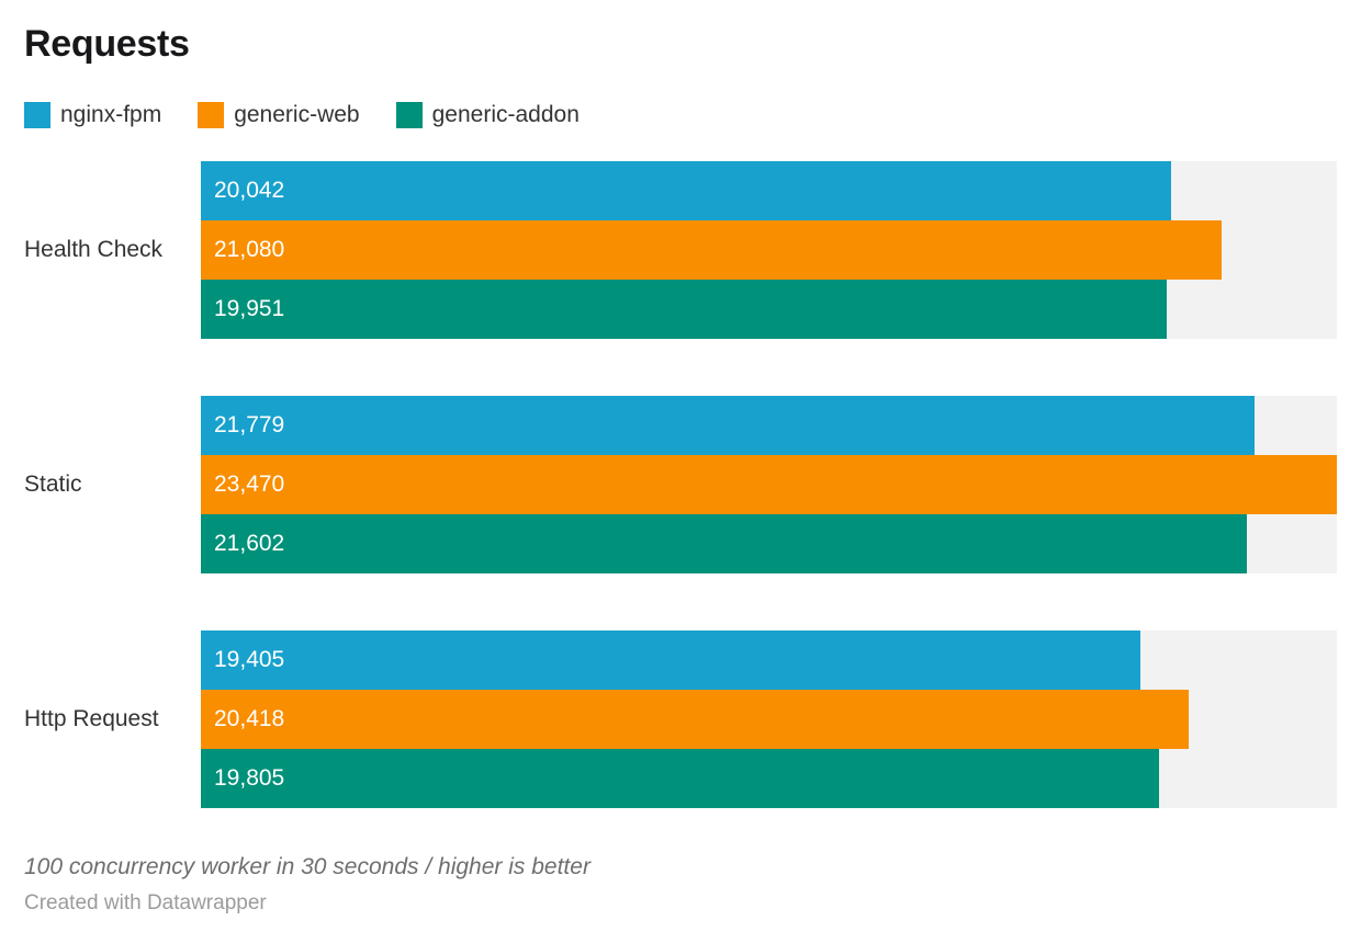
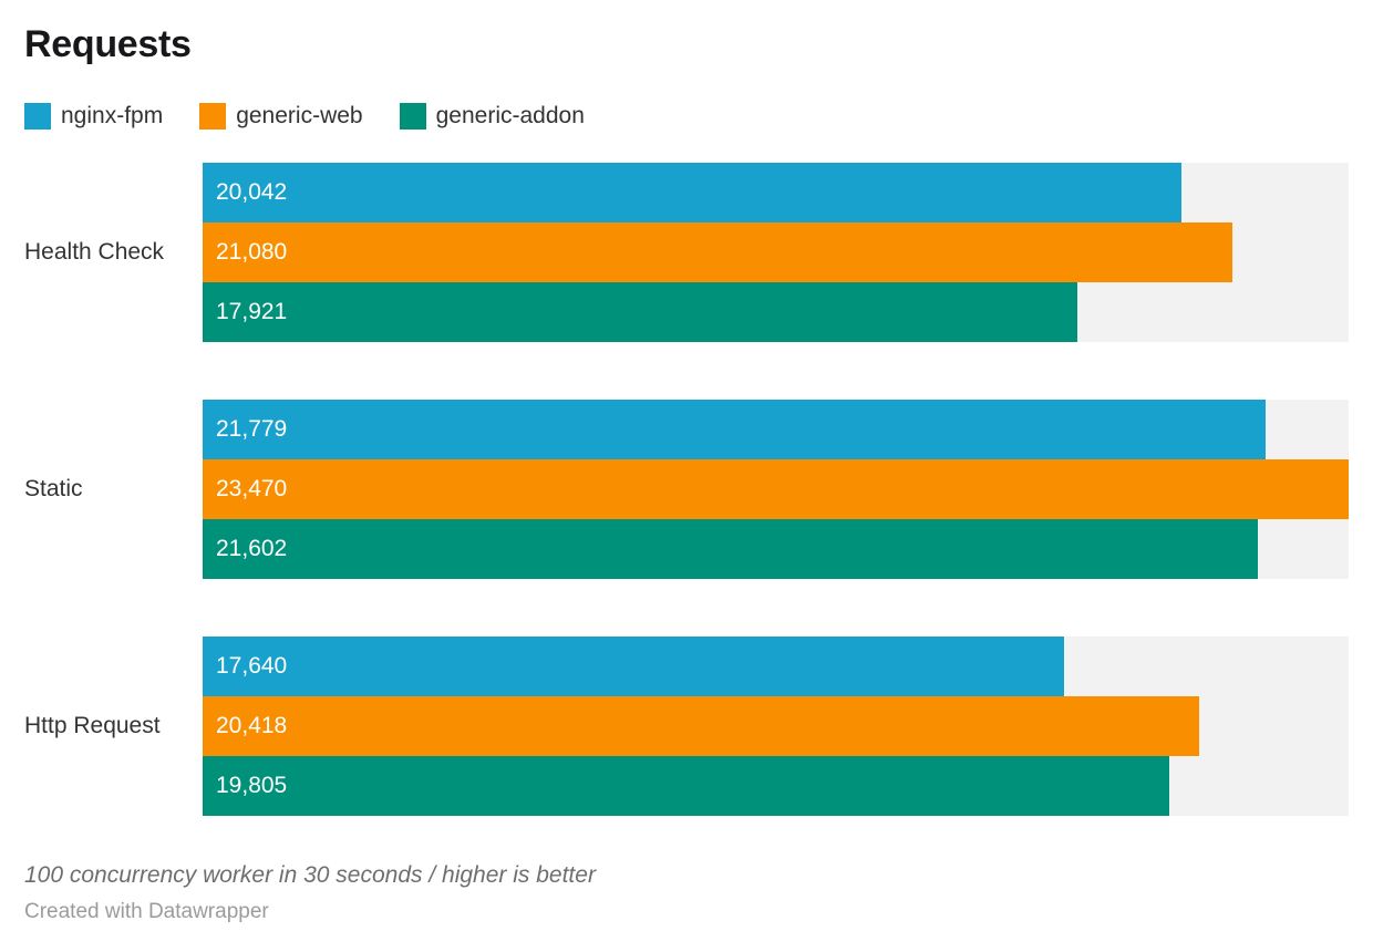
generic-addon/Health Check: 19,951 -> 17,921
nginx-fpm/Http Request: 19,405 -> 17,640
